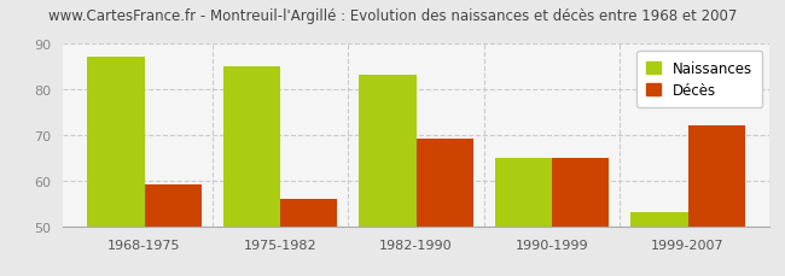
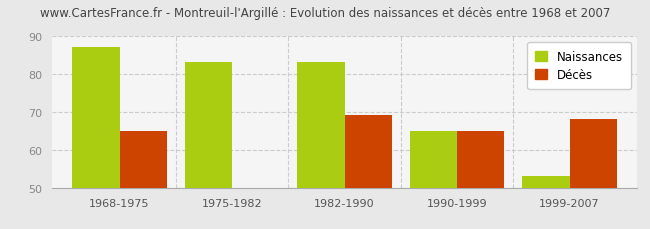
Décès/1968-1975: 59 -> 65
Naissances/1975-1982: 85 -> 83
Décès/1975-1982: 56 -> 50
Décès/1999-2007: 72 -> 68
